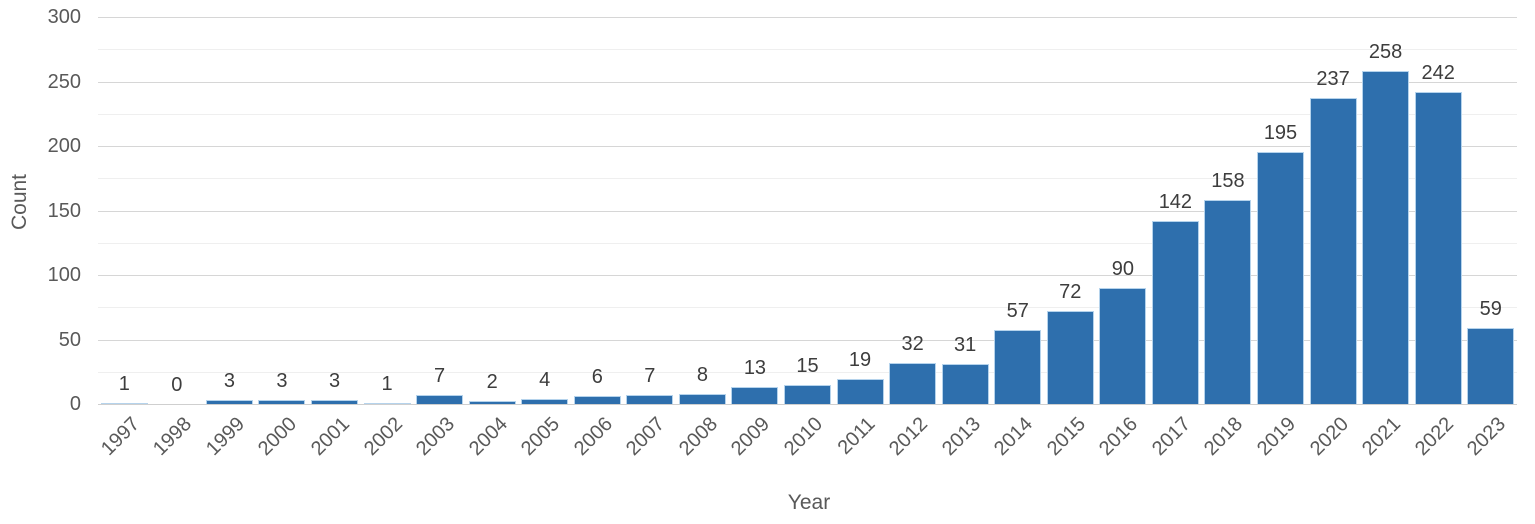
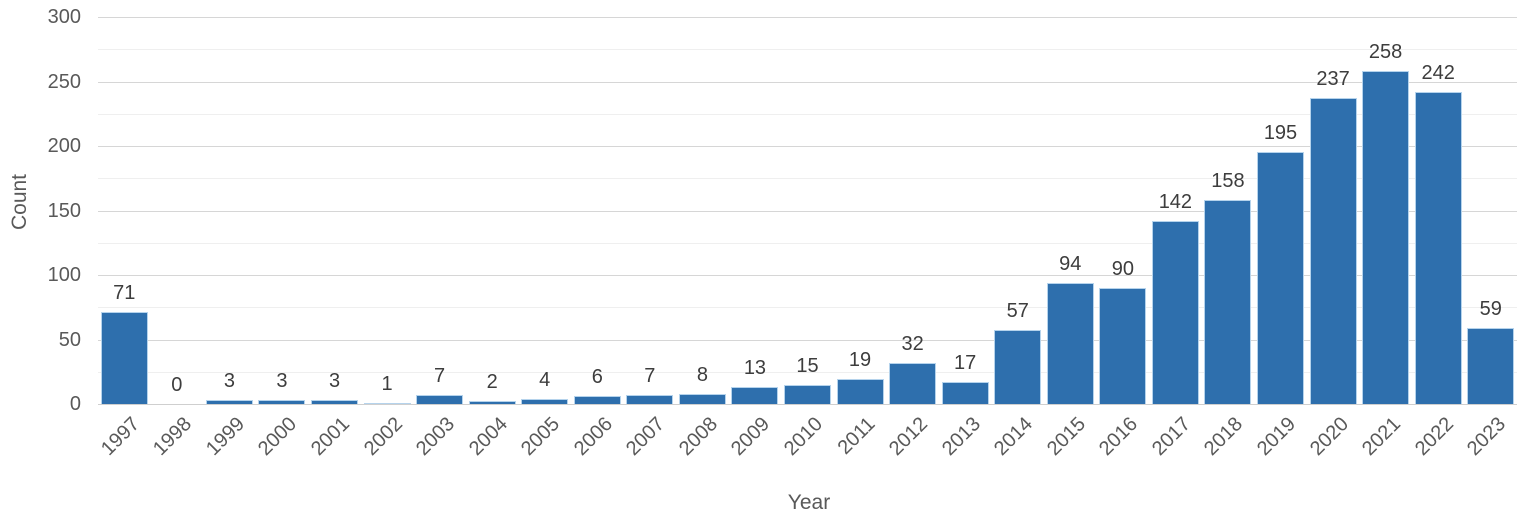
1997: 1 -> 71
2013: 31 -> 17
2015: 72 -> 94
